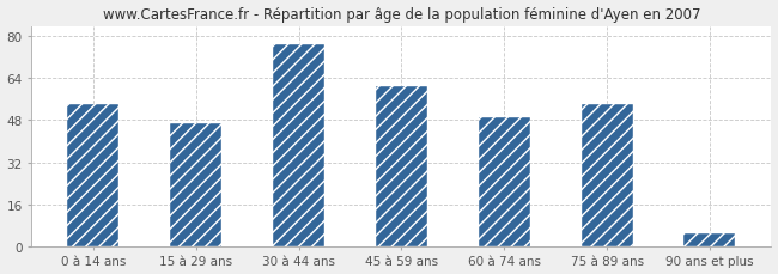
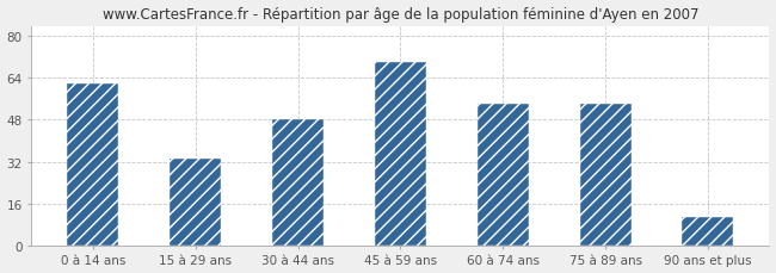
0 à 14 ans: 54 -> 62
15 à 29 ans: 47 -> 33
30 à 44 ans: 77 -> 48
45 à 59 ans: 61 -> 70
60 à 74 ans: 49 -> 54
90 ans et plus: 5 -> 11
